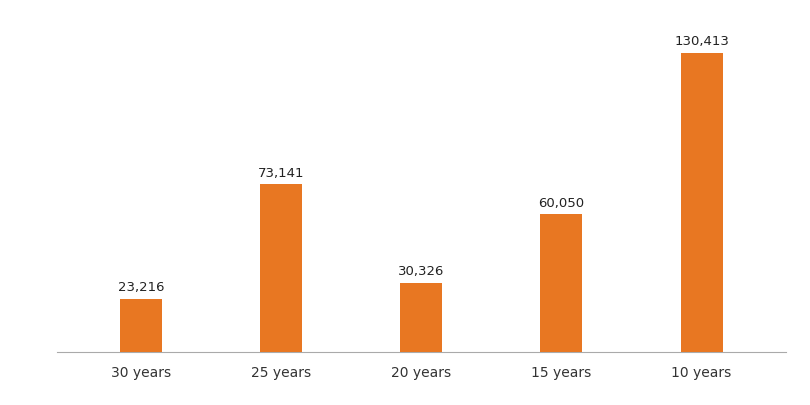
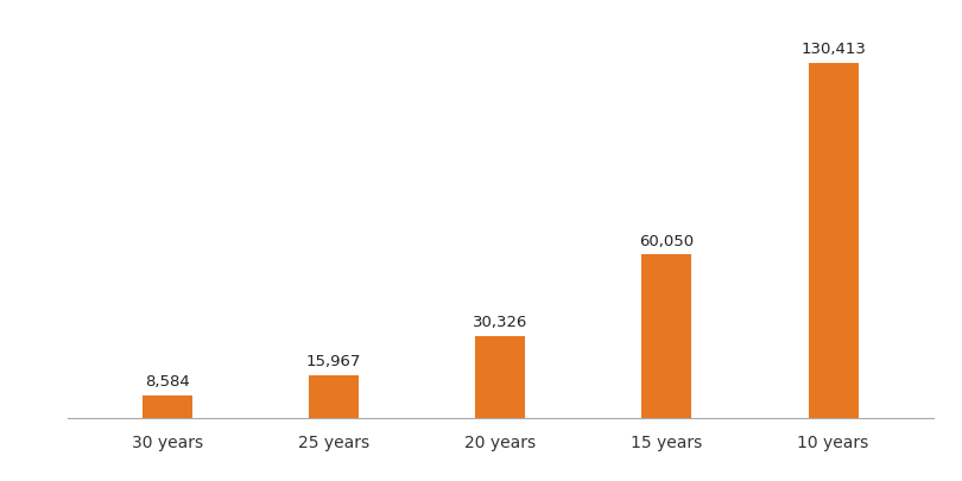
30 years: 23,216 -> 8,584
25 years: 73,141 -> 15,967
